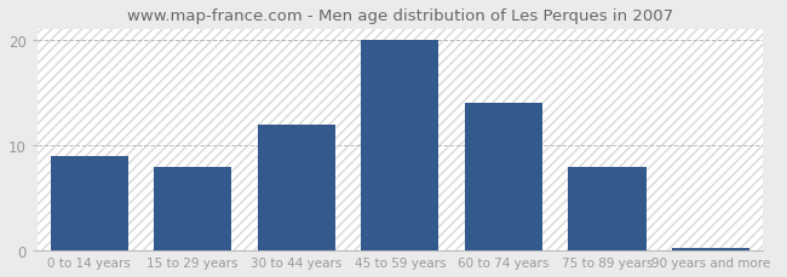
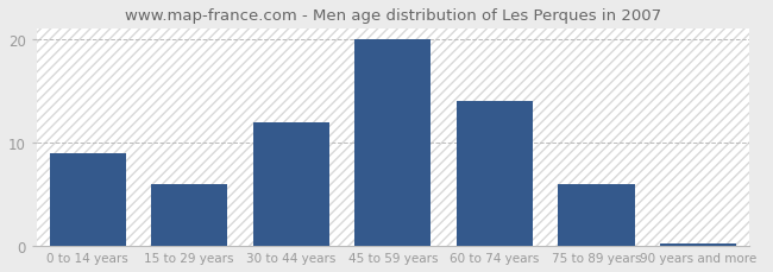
15 to 29 years: 8.0 -> 6.0
75 to 89 years: 8.0 -> 6.0
